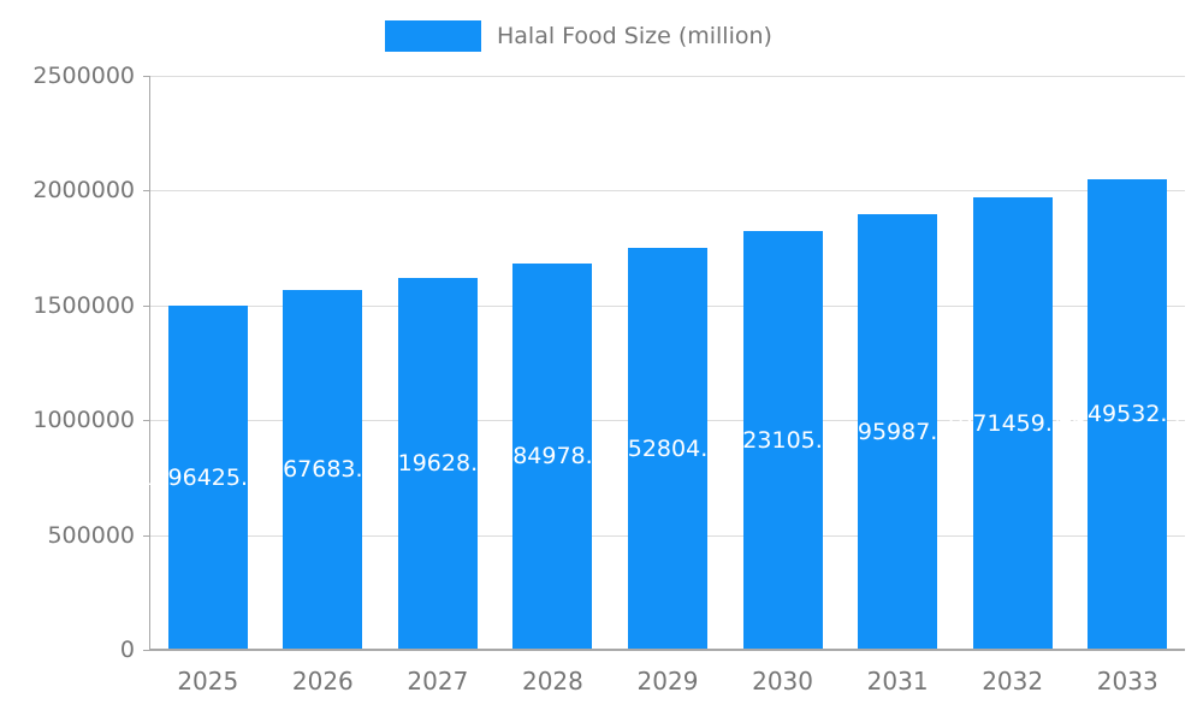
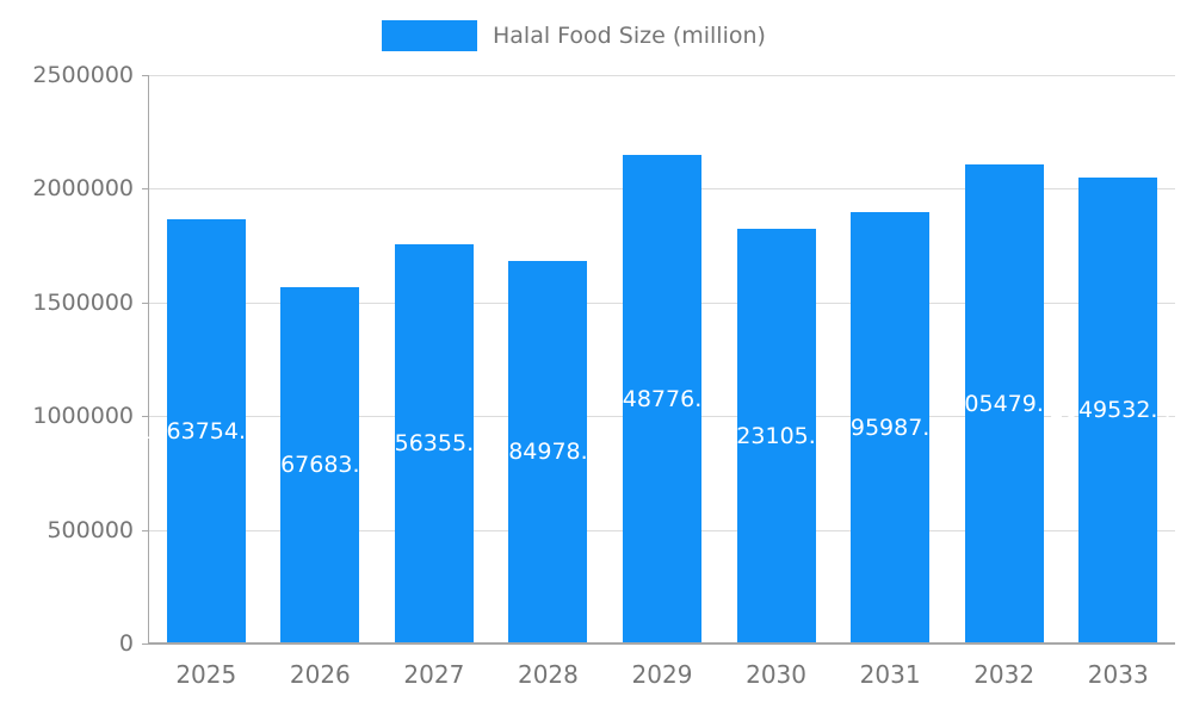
2025: 1496425.53 -> 1863754.23
2027: 1619628.27 -> 1756355.85
2029: 1752804.34 -> 2148776.14
2032: 1971459.41 -> 2105479.00
